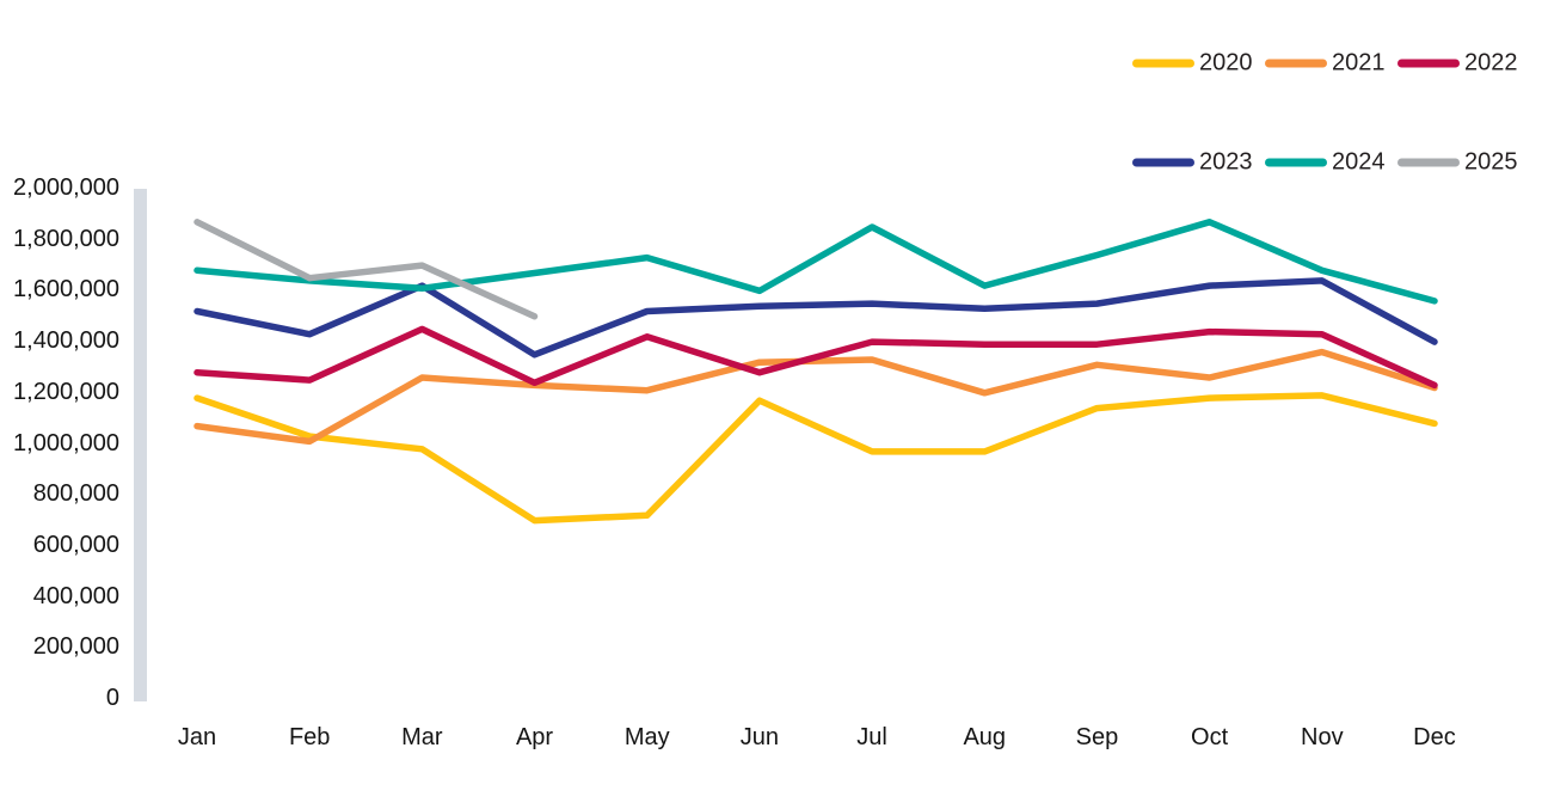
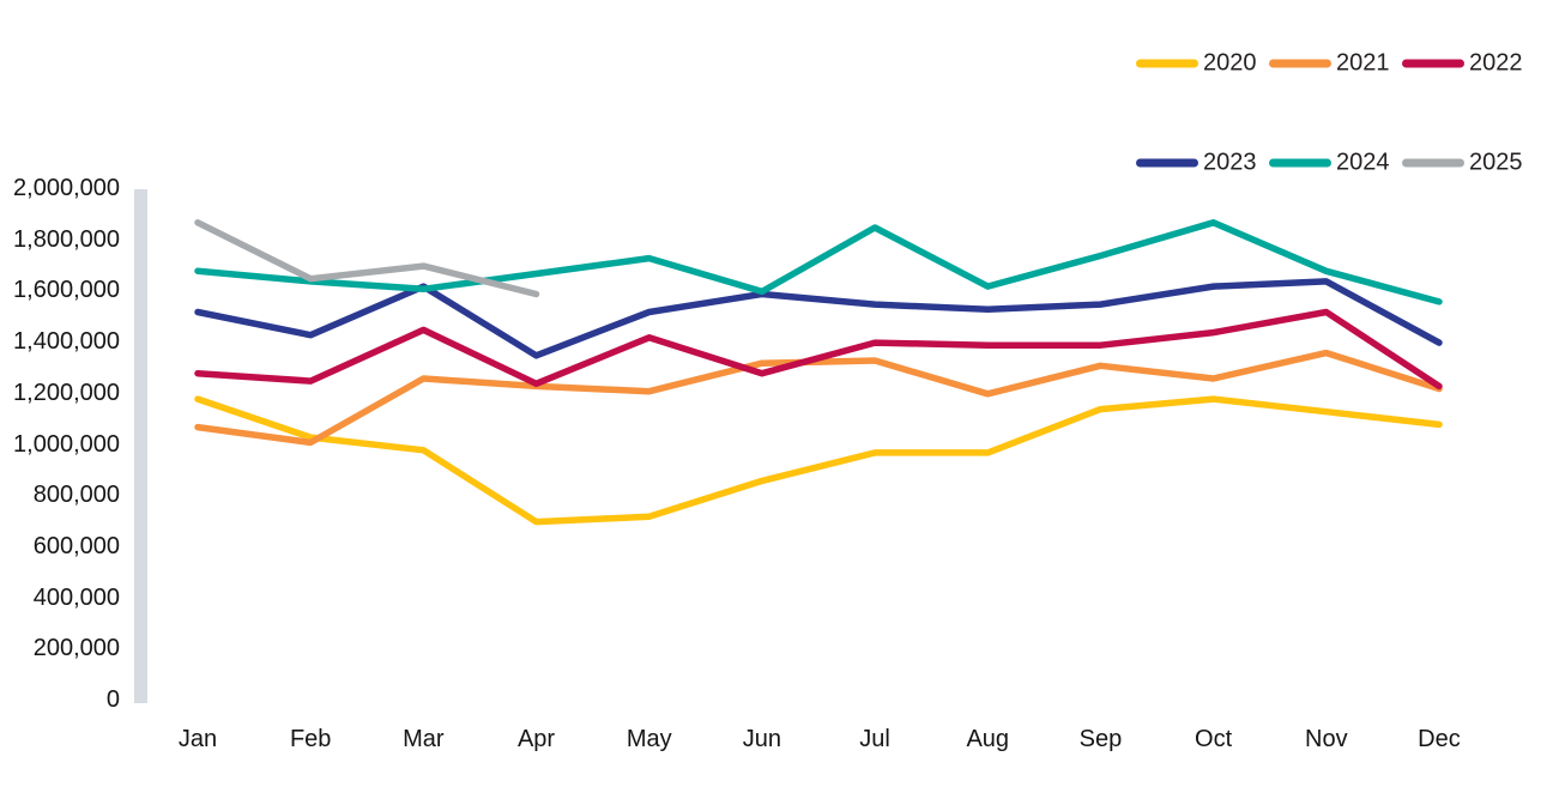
2025/Apr: 1500000 -> 1590000
2020/Jun: 1170000 -> 860000
2023/Jun: 1540000 -> 1590000
2020/Nov: 1190000 -> 1130000
2022/Nov: 1430000 -> 1520000
